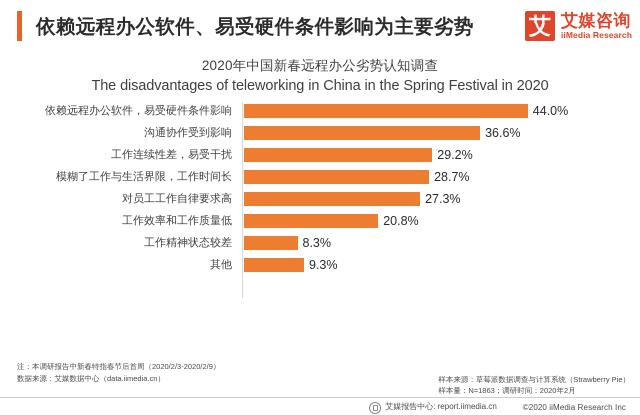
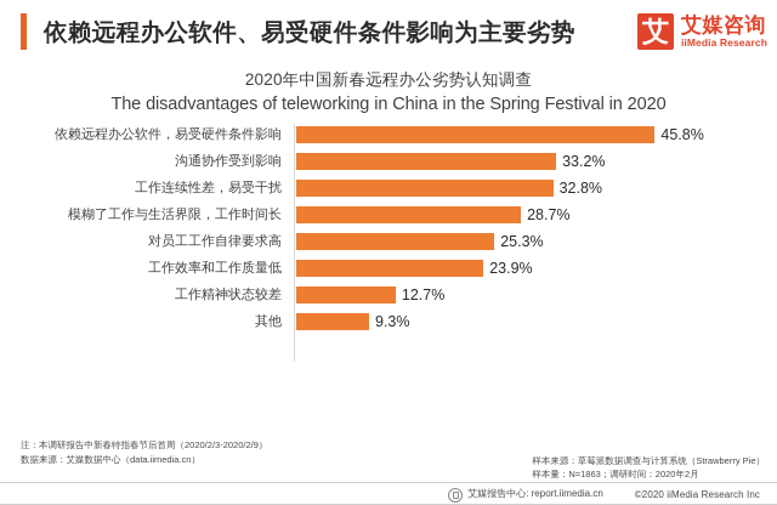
依赖远程办公软件，易受硬件条件影响: 44.0% -> 45.8%
沟通协作受到影响: 36.6% -> 33.2%
工作连续性差，易受干扰: 29.2% -> 32.8%
对员工工作自律要求高: 27.3% -> 25.3%
工作效率和工作质量低: 20.8% -> 23.9%
工作精神状态较差: 8.3% -> 12.7%
